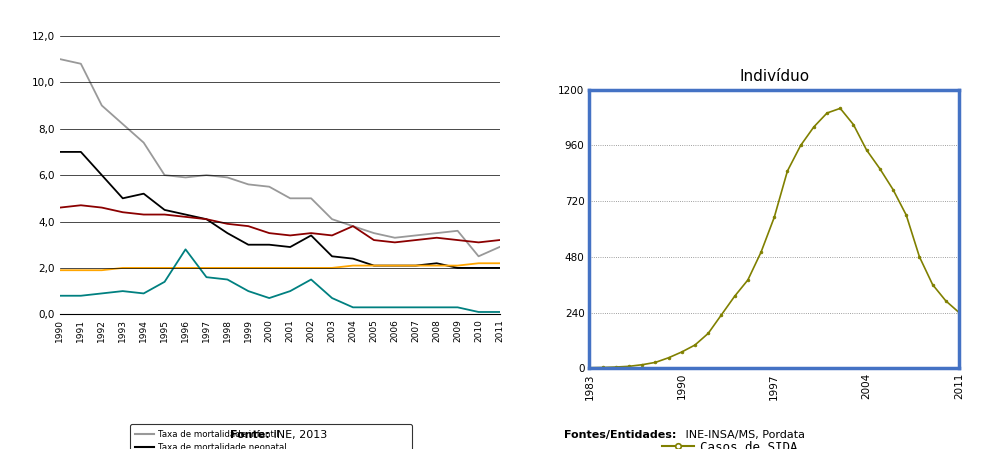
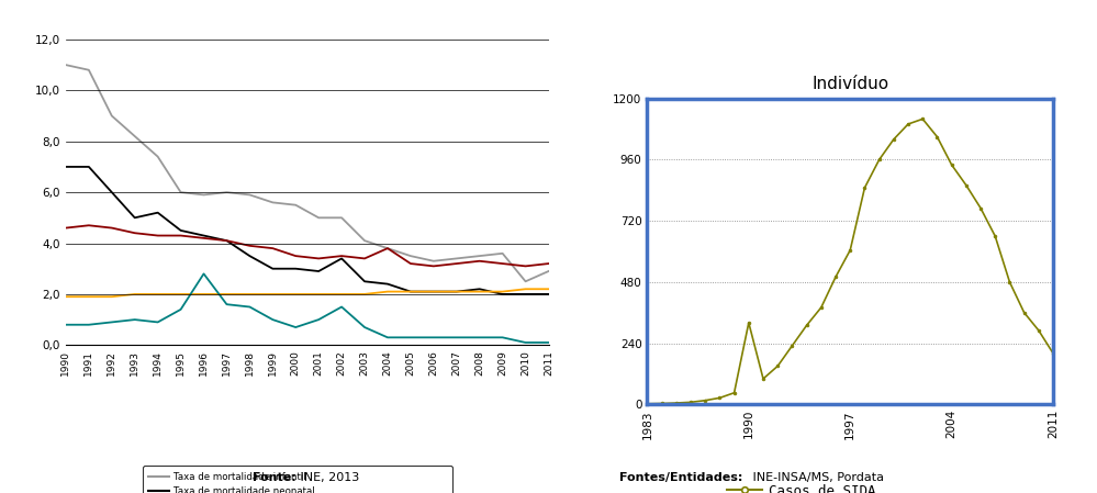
Indivíduo/1990: 70 -> 320
Indivíduo/1997: 650 -> 605
Indivíduo/2011: 240 -> 200
